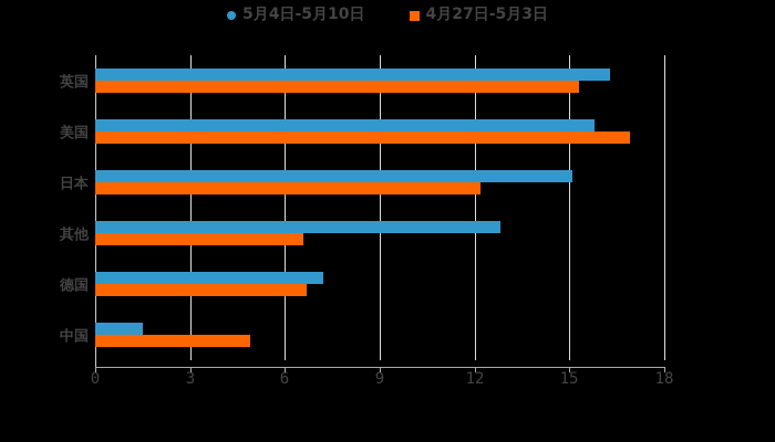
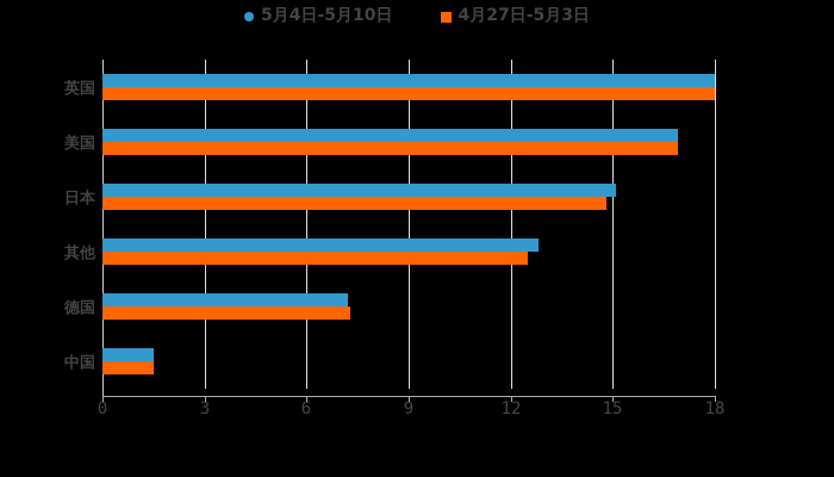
5月4日-5月10日/英国: 16.3 -> 18.0
4月27日-5月3日/英国: 15.3 -> 18.0
5月4日-5月10日/美国: 15.8 -> 16.9
4月27日-5月3日/日本: 12.2 -> 14.8
4月27日-5月3日/其他: 6.6 -> 12.5
4月27日-5月3日/德国: 6.7 -> 7.3
4月27日-5月3日/中国: 4.9 -> 1.5
